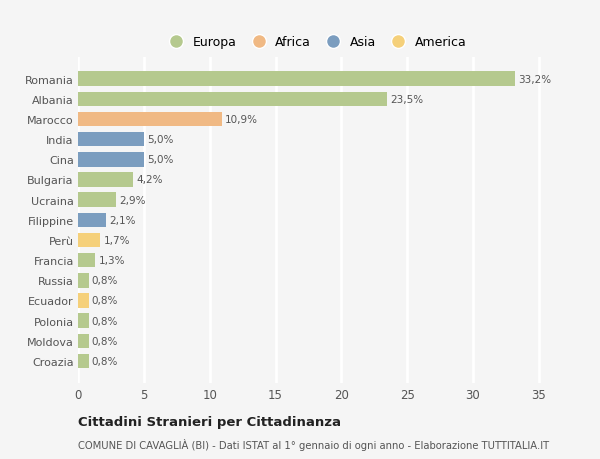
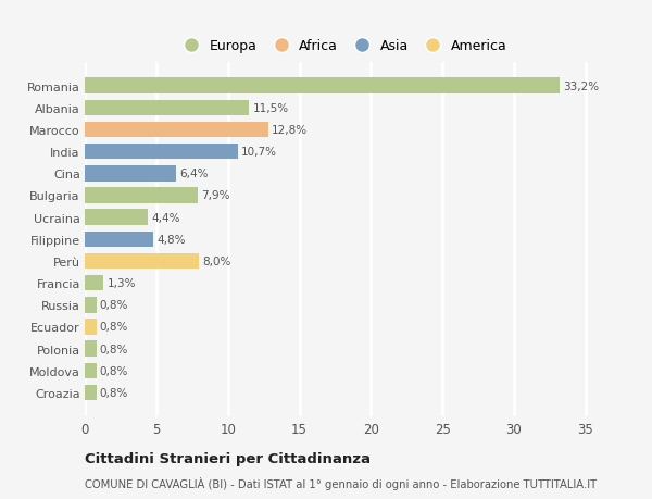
Albania: 23,5% -> 11,5%
Marocco: 10,9% -> 12,8%
India: 5,0% -> 10,7%
Cina: 5,0% -> 6,4%
Bulgaria: 4,2% -> 7,9%
Ucraina: 2,9% -> 4,4%
Filippine: 2,1% -> 4,8%
Perù: 1,7% -> 8,0%
